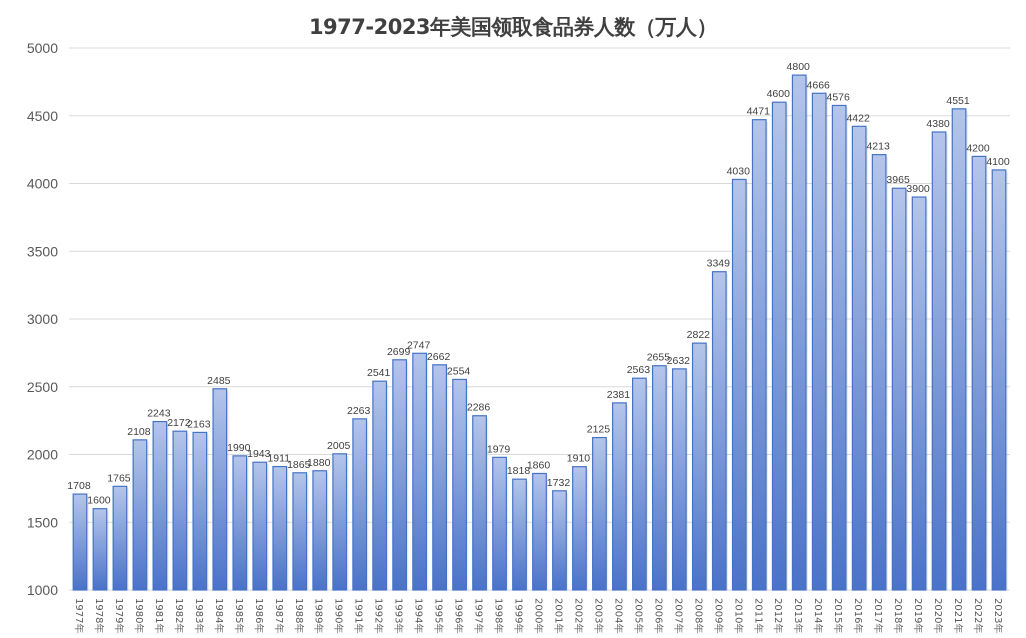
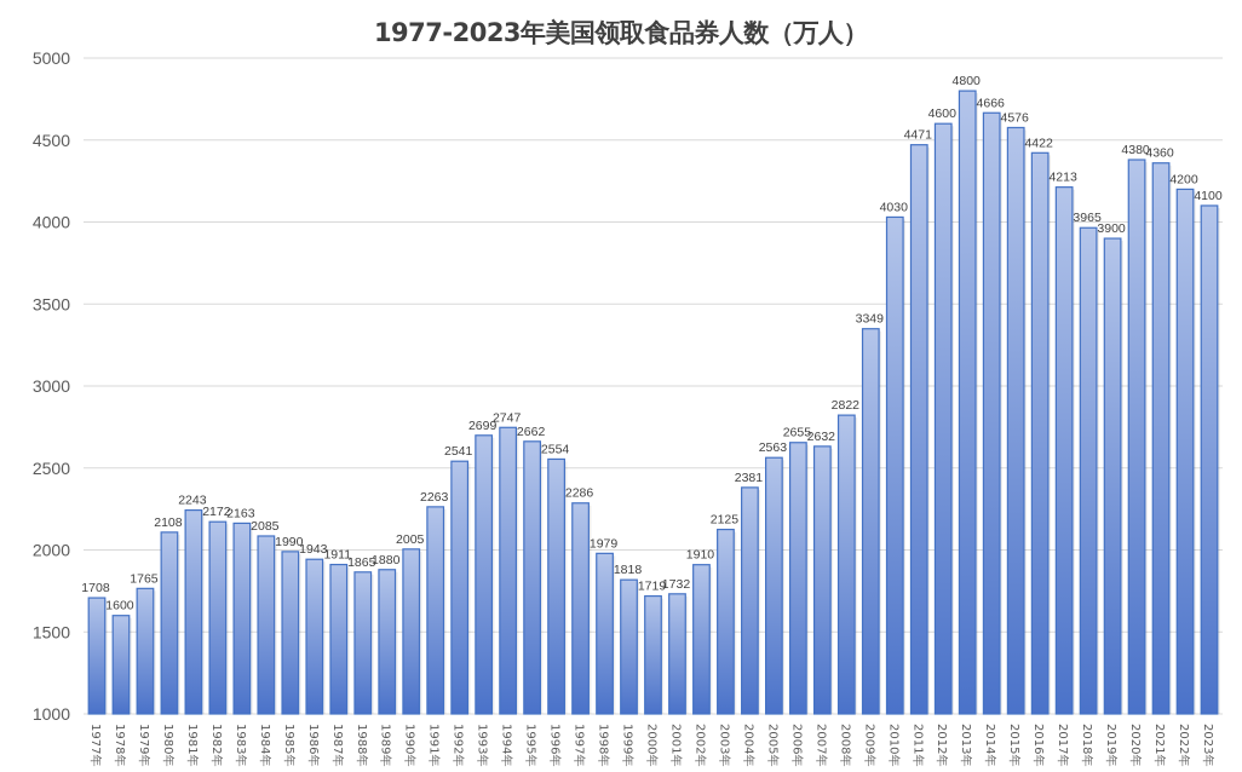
1984年: 2485 -> 2085
2000年: 1860 -> 1719
2021年: 4551 -> 4360
